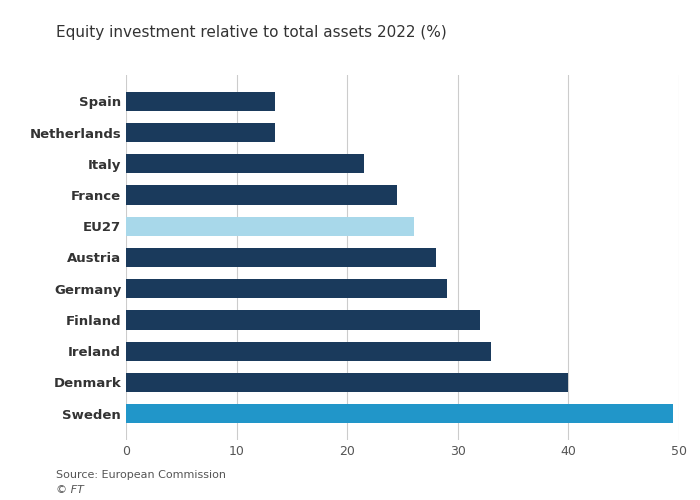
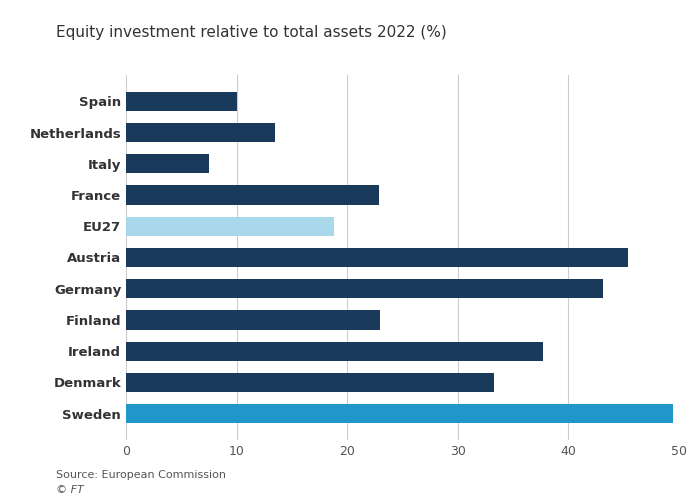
Spain: 13.5 -> 10.0
Italy: 21.5 -> 7.5
France: 24.5 -> 22.9
EU27: 26.0 -> 18.8
Austria: 28.0 -> 45.4
Germany: 29.0 -> 43.1
Finland: 32.0 -> 23.0
Ireland: 33.0 -> 37.7
Denmark: 40.0 -> 33.3
